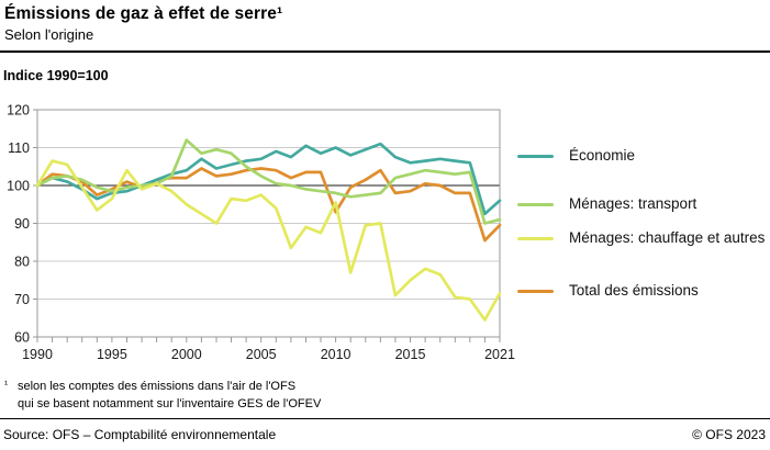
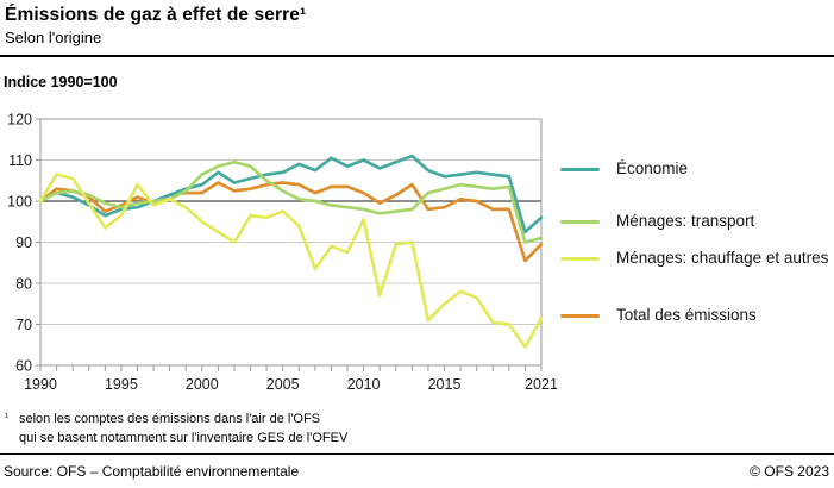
Ménages: transport/2000: 112 -> 106
Total des émissions/2010: 93 -> 102
